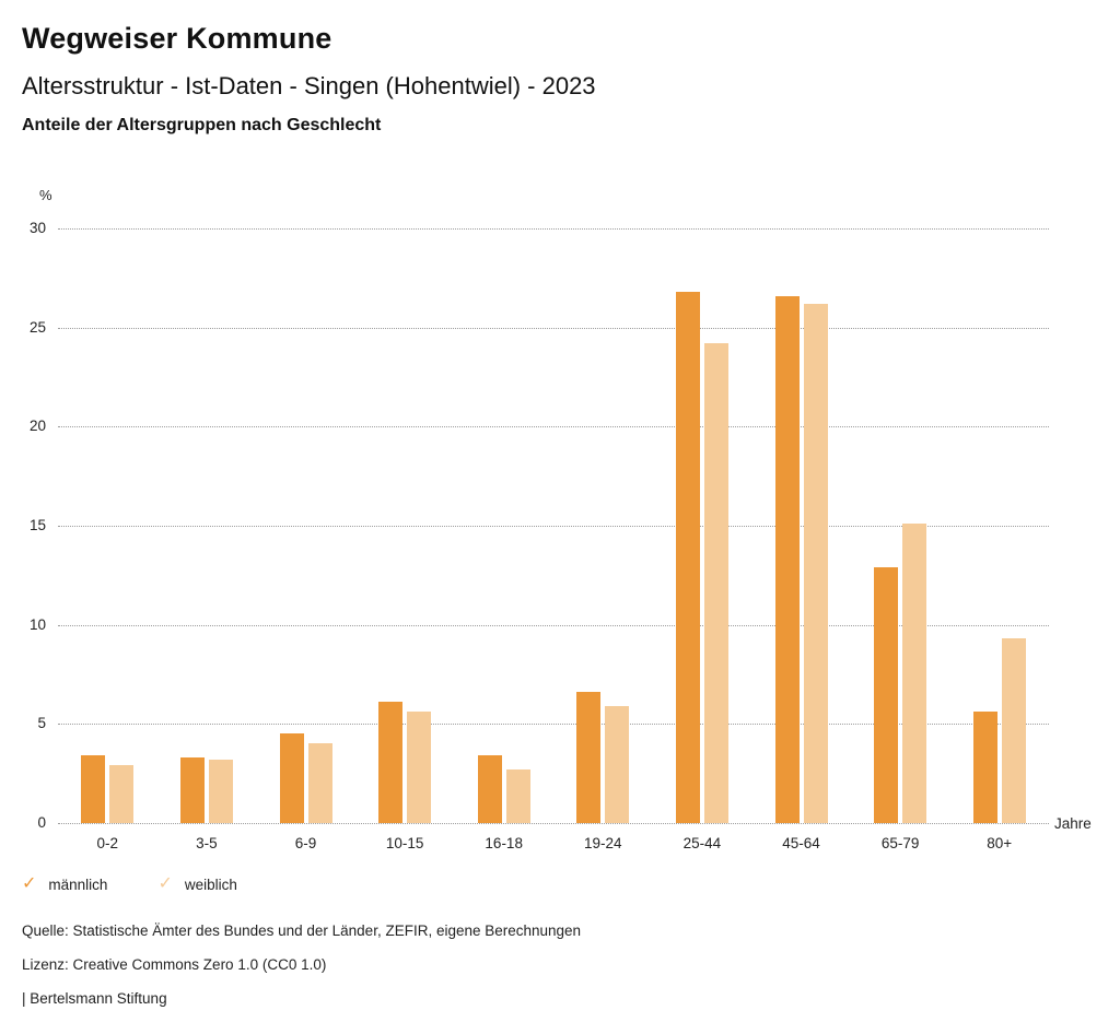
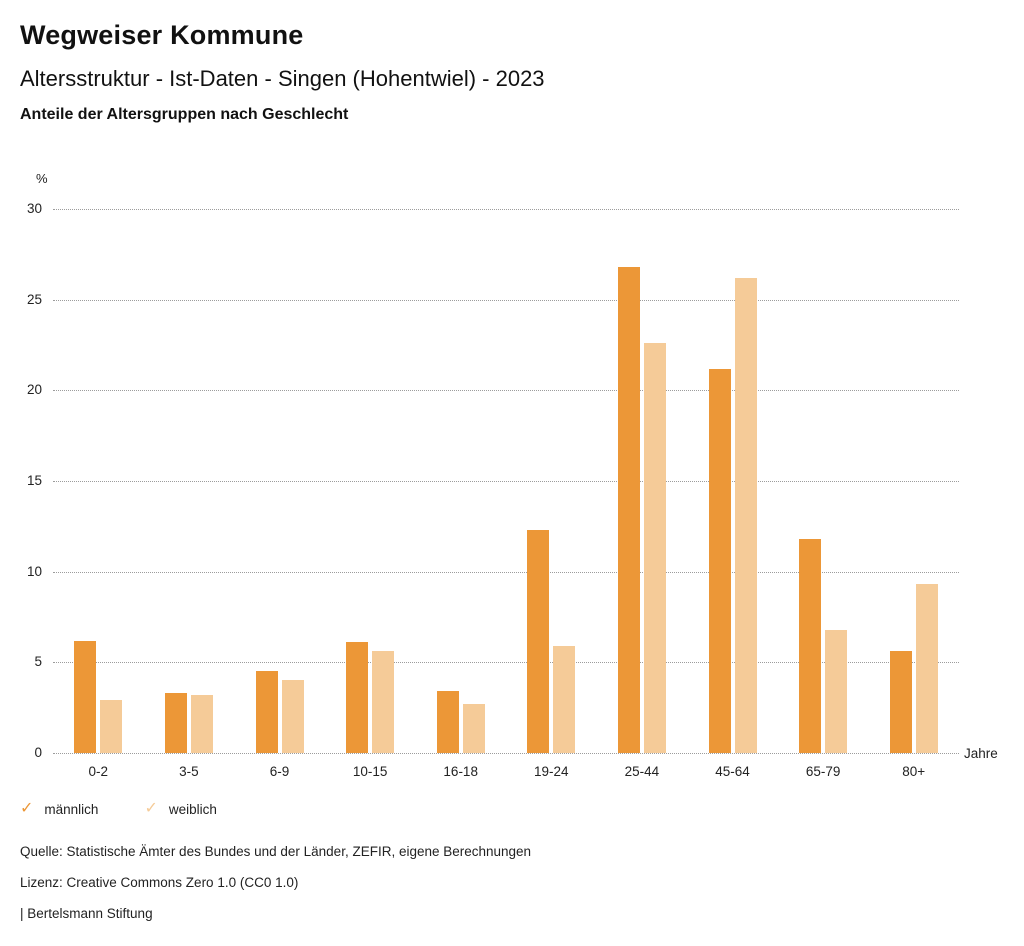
männlich/0-2: 3.4 -> 6.2
männlich/19-24: 6.6 -> 12.3
weiblich/25-44: 24.2 -> 22.6
männlich/45-64: 26.6 -> 21.2
männlich/65-79: 12.9 -> 11.8
weiblich/65-79: 15.1 -> 6.8
